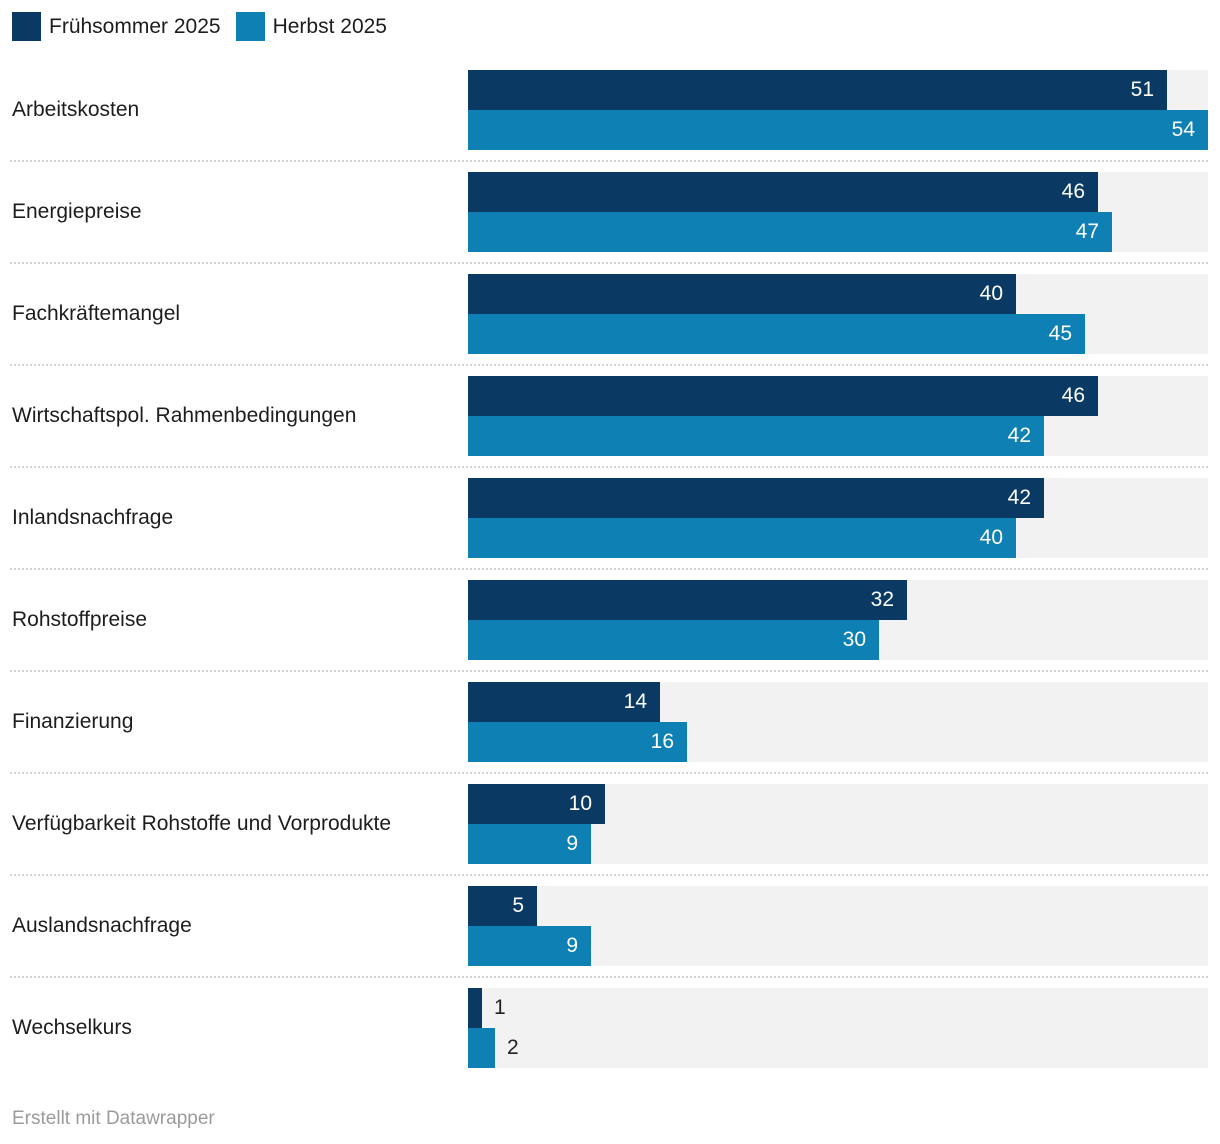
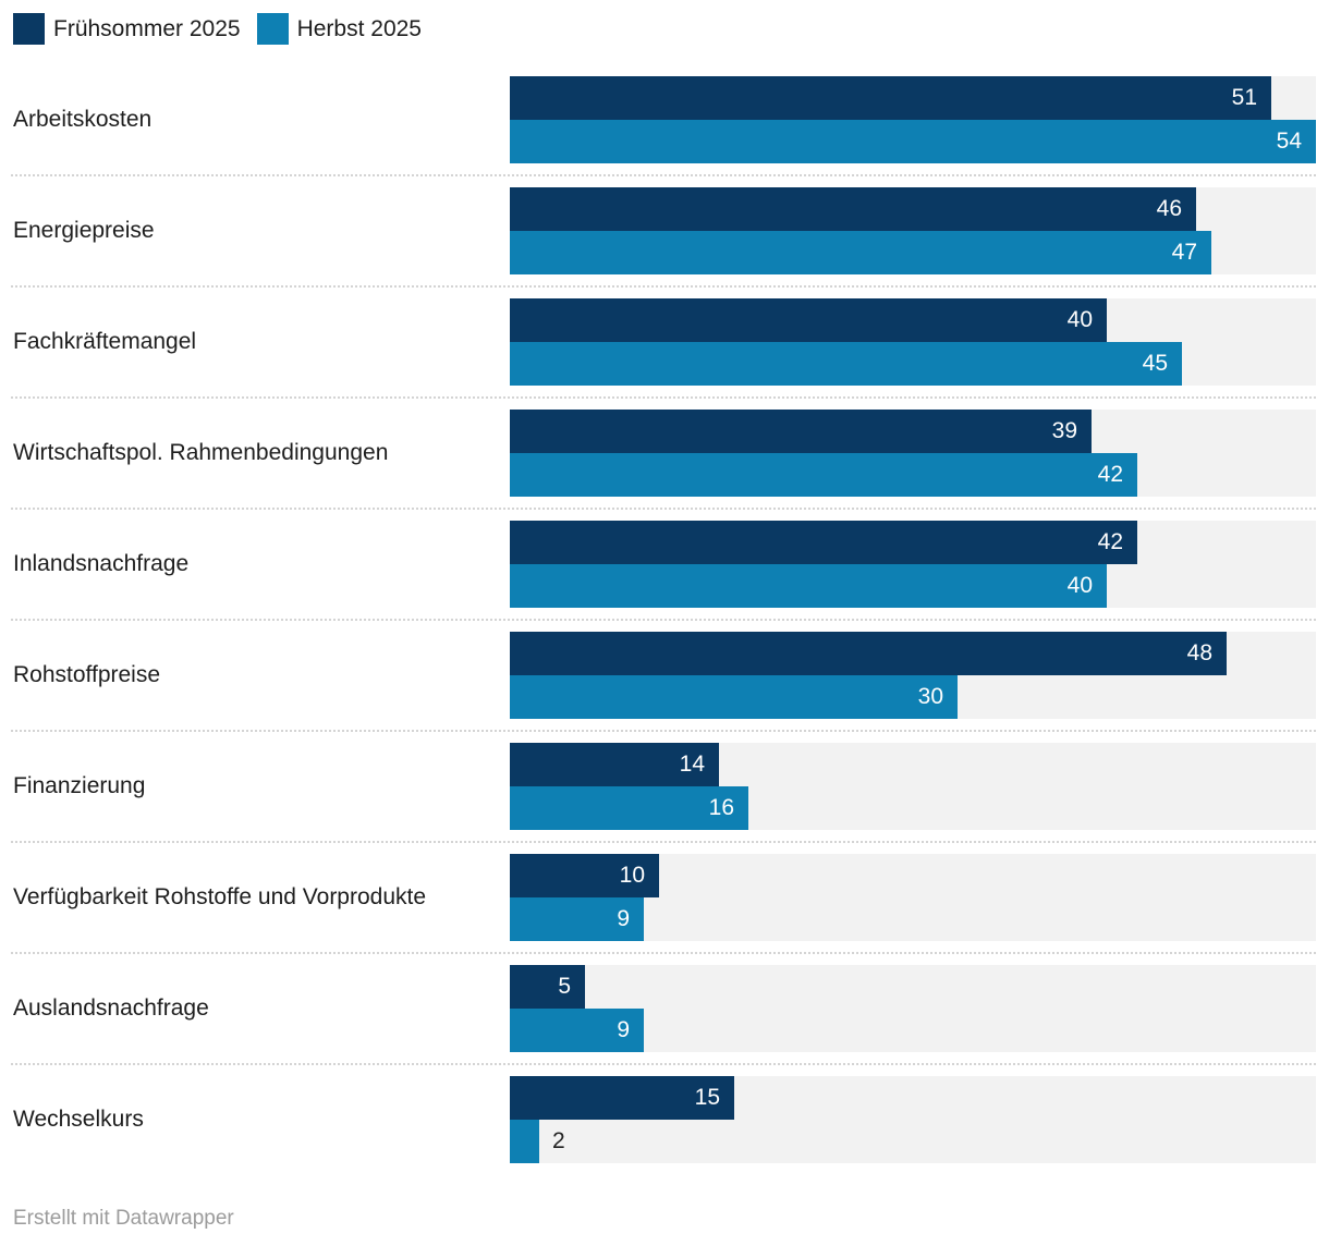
Frühsommer 2025/Wirtschaftspol. Rahmenbedingungen: 46 -> 39
Frühsommer 2025/Rohstoffpreise: 32 -> 48
Frühsommer 2025/Wechselkurs: 1 -> 15
